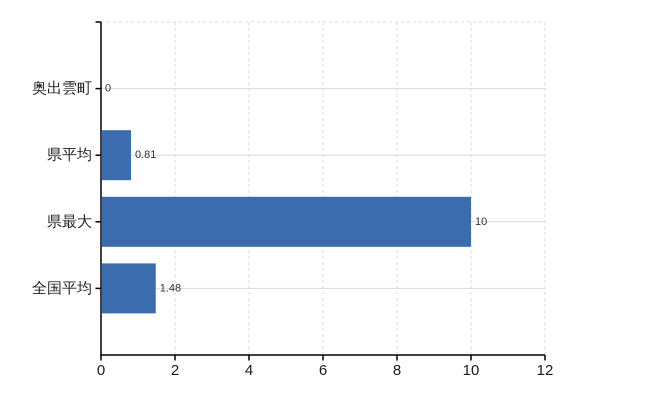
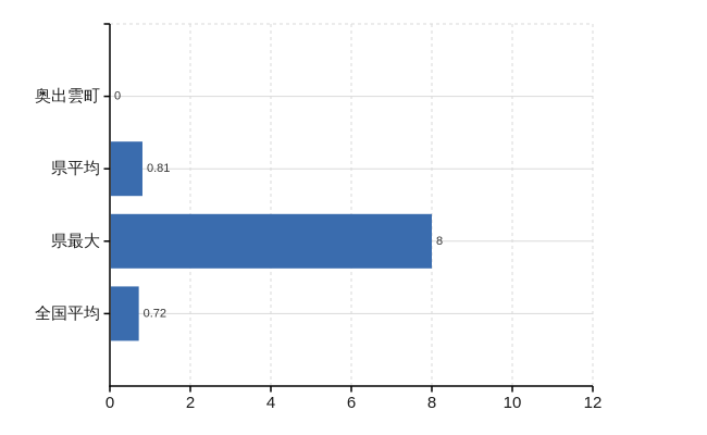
県最大: 10 -> 8
全国平均: 1.48 -> 0.72
